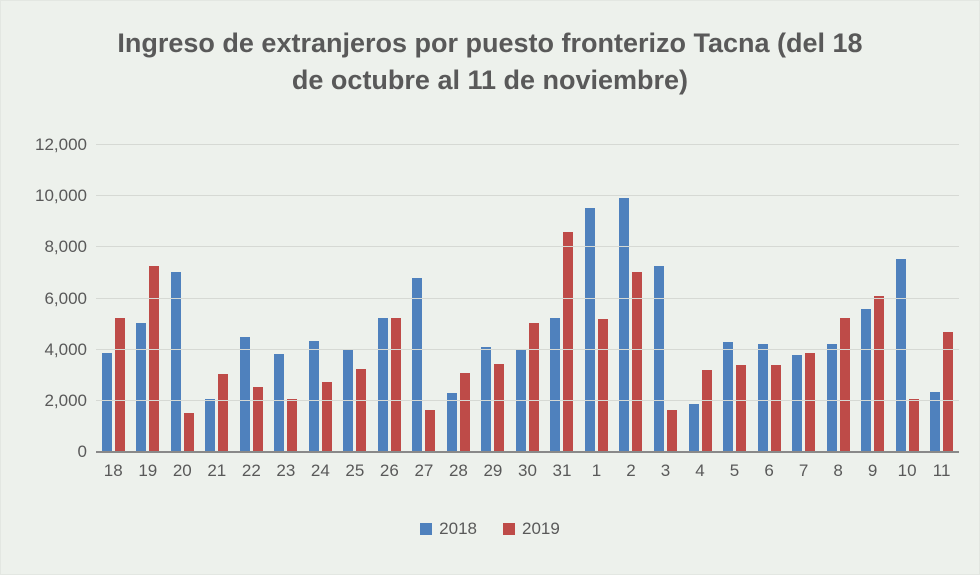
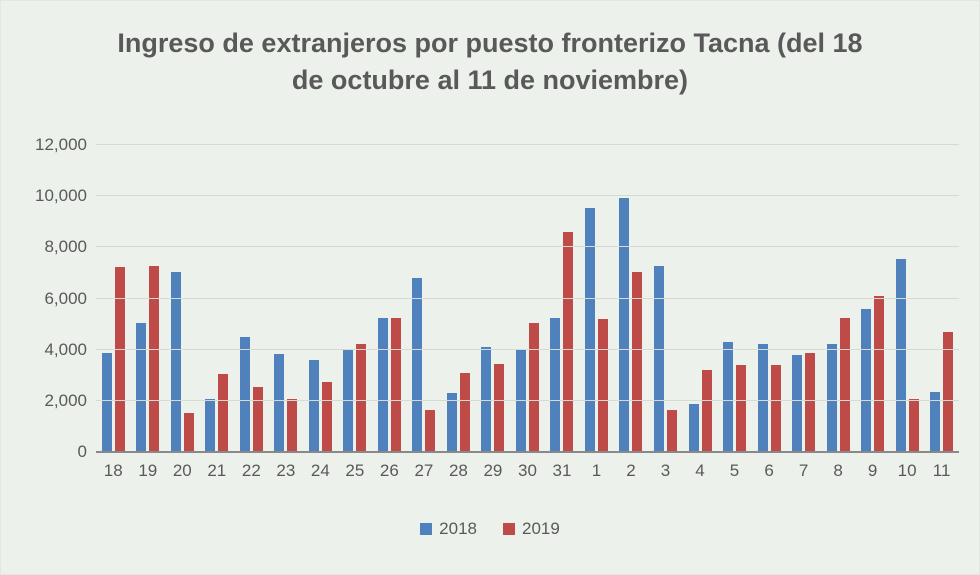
2019/18: 5200 -> 7200
2018/24: 4300 -> 3600
2019/25: 3200 -> 4200
